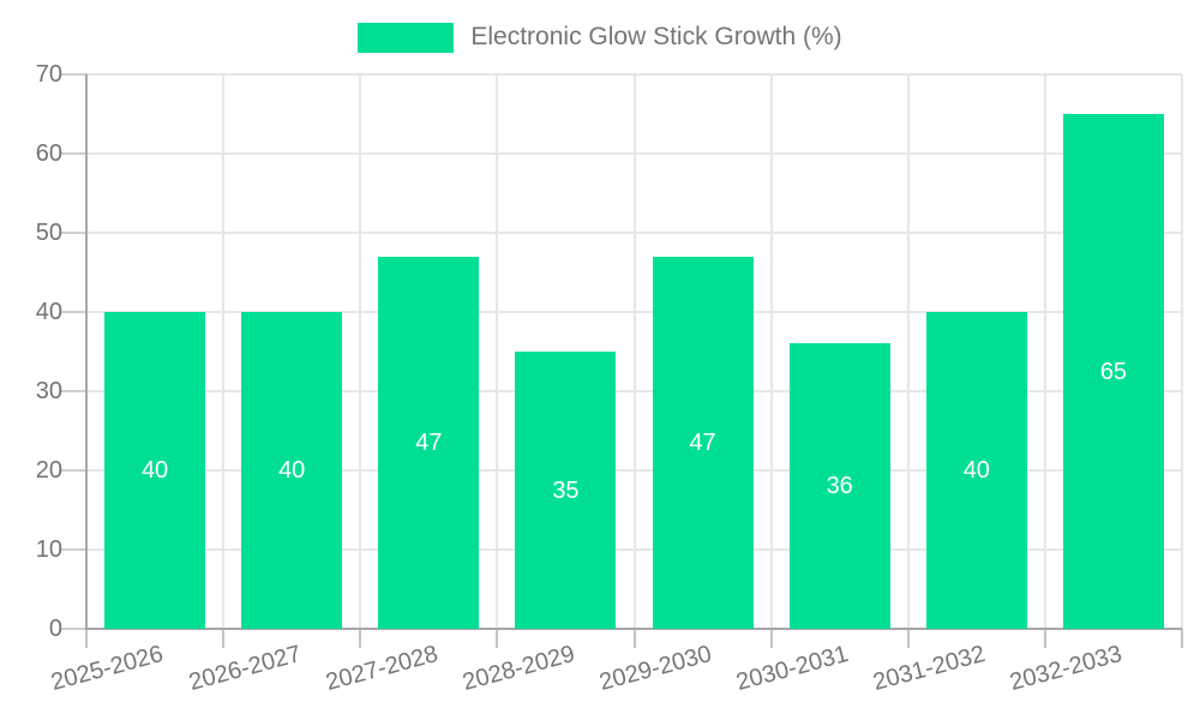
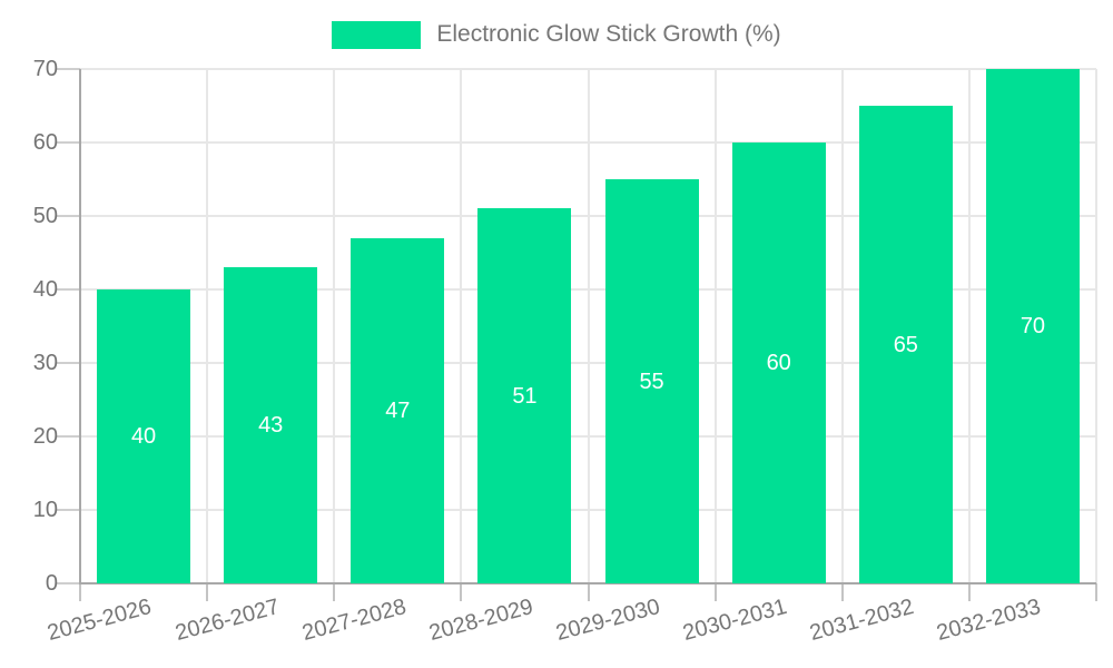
2026-2027: 40 -> 43
2028-2029: 35 -> 51
2029-2030: 47 -> 55
2030-2031: 36 -> 60
2031-2032: 40 -> 65
2032-2033: 65 -> 70
